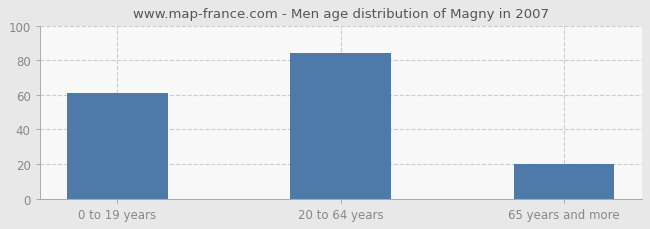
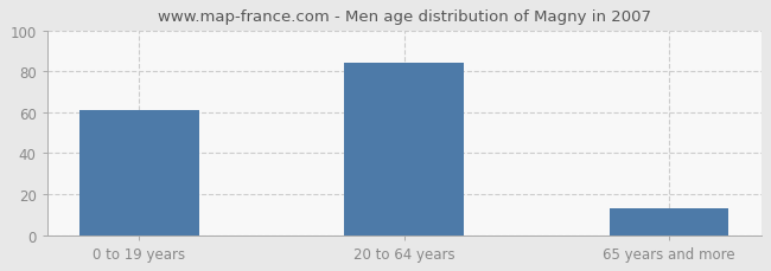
65 years and more: 20 -> 13
